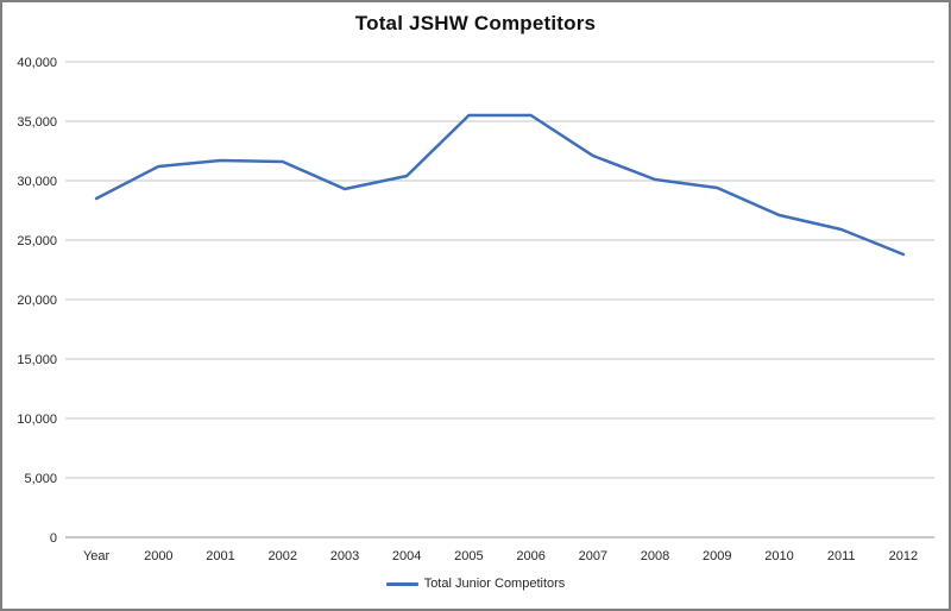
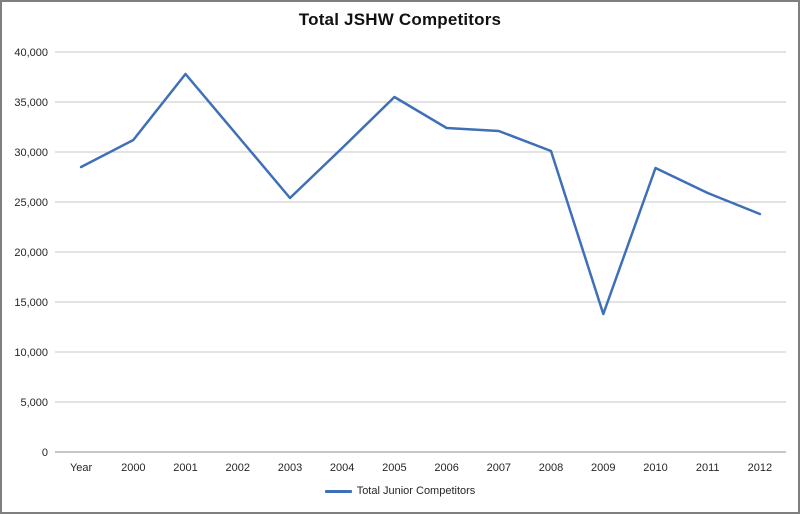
2001: 31700 -> 37800
2003: 29300 -> 25400
2006: 35500 -> 32400
2009: 29400 -> 13800
2010: 27100 -> 28400
